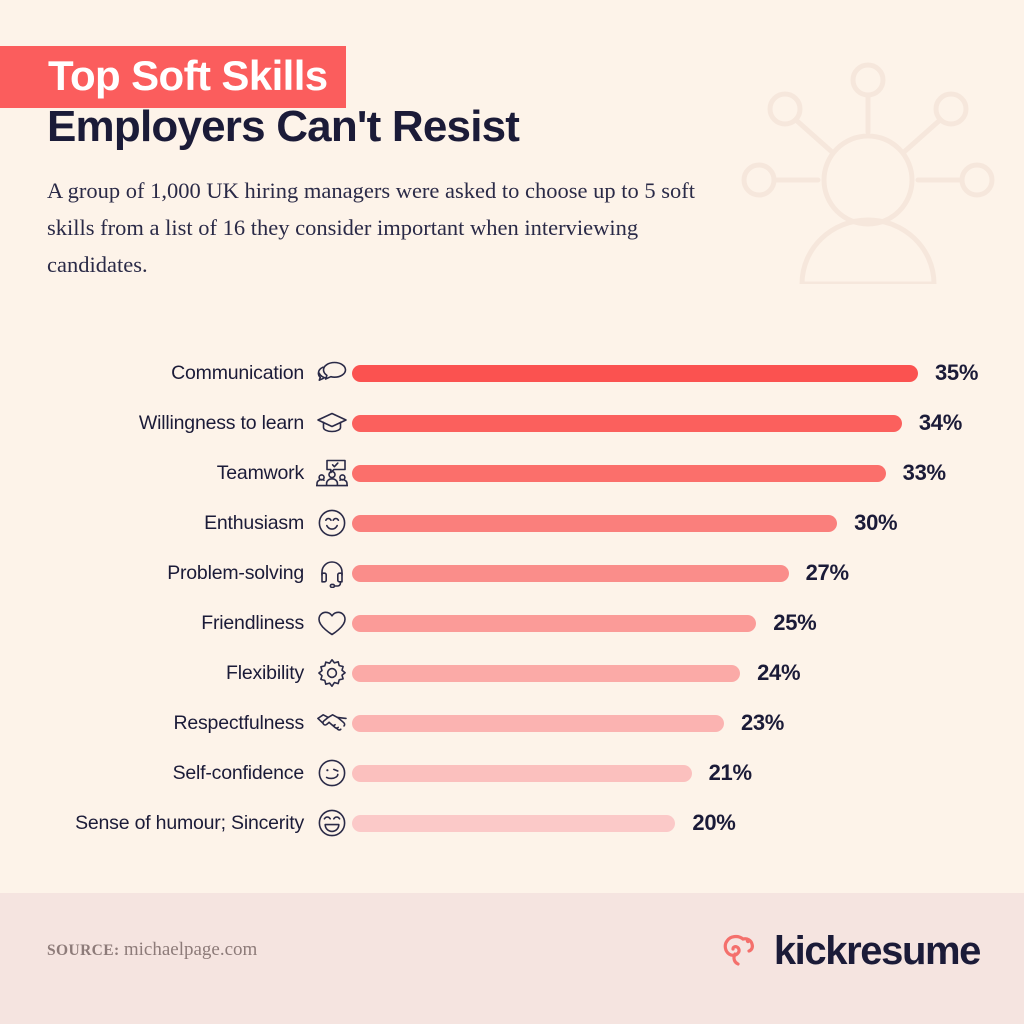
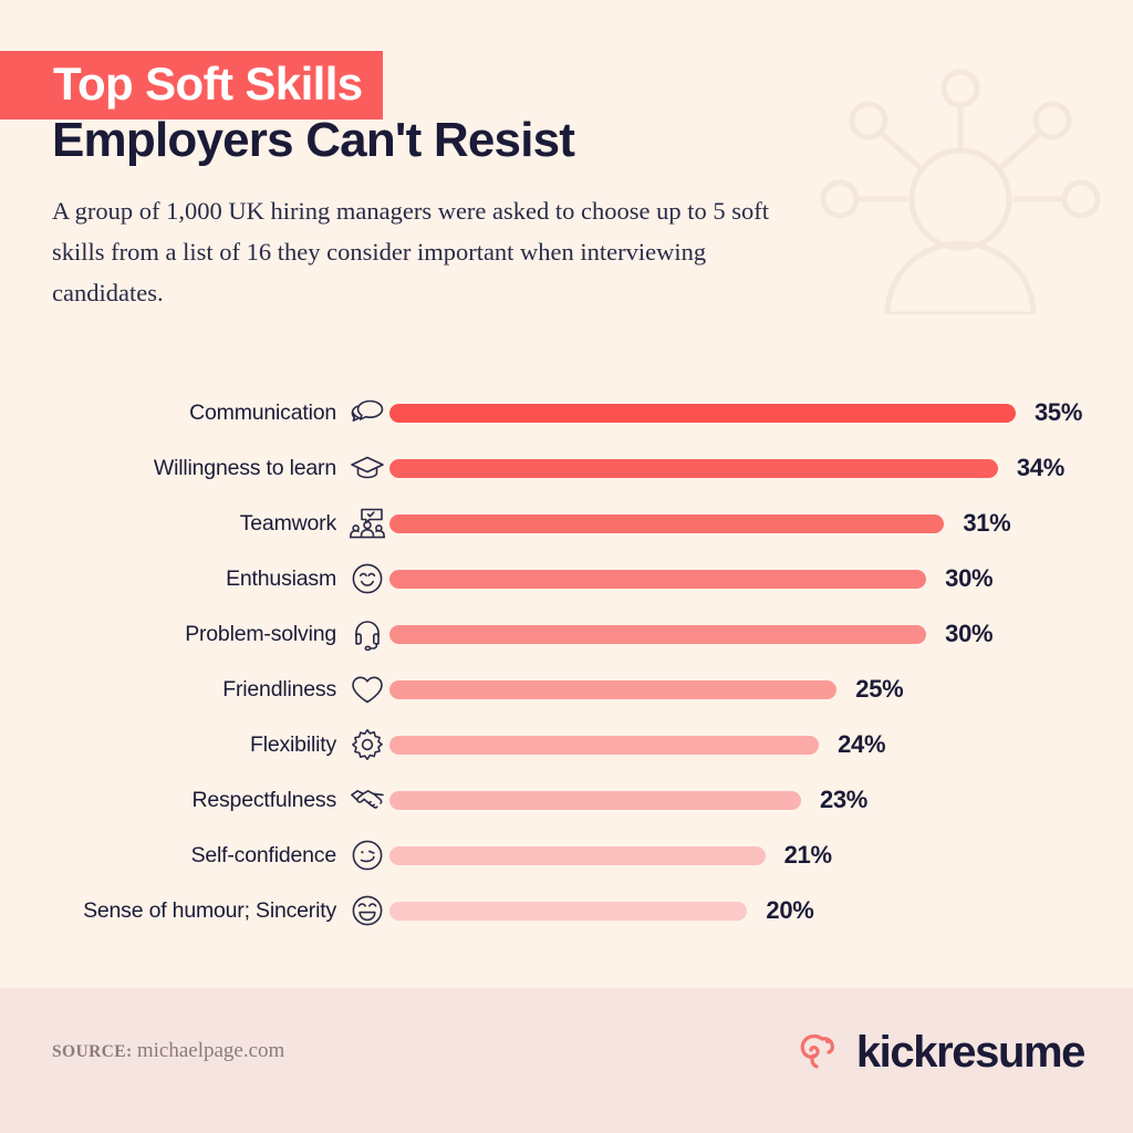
Teamwork: 33% -> 31%
Problem-solving: 27% -> 30%
